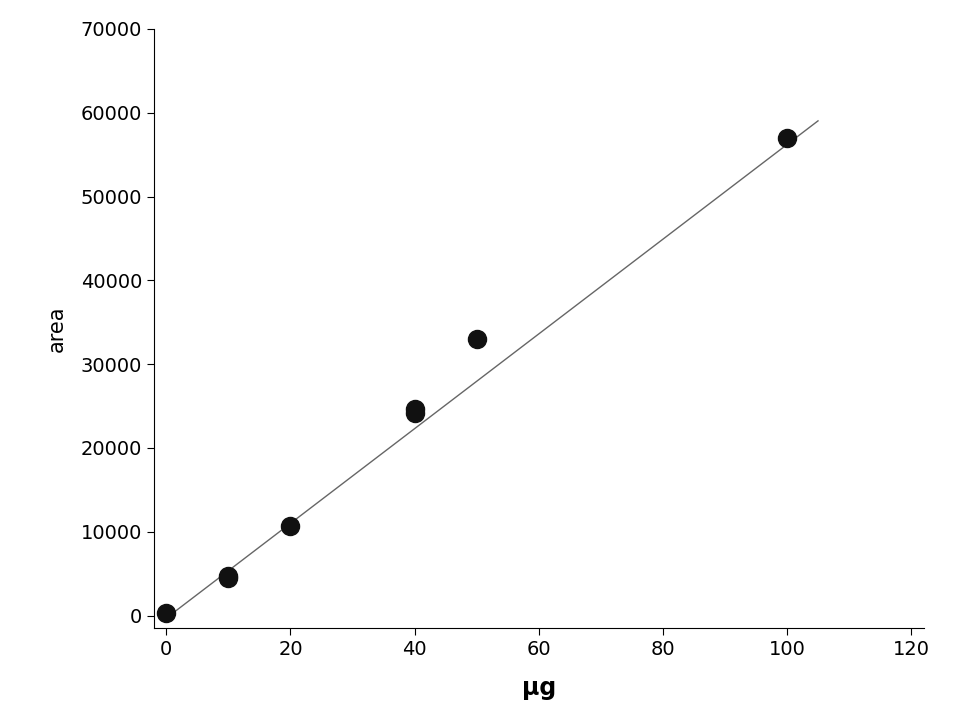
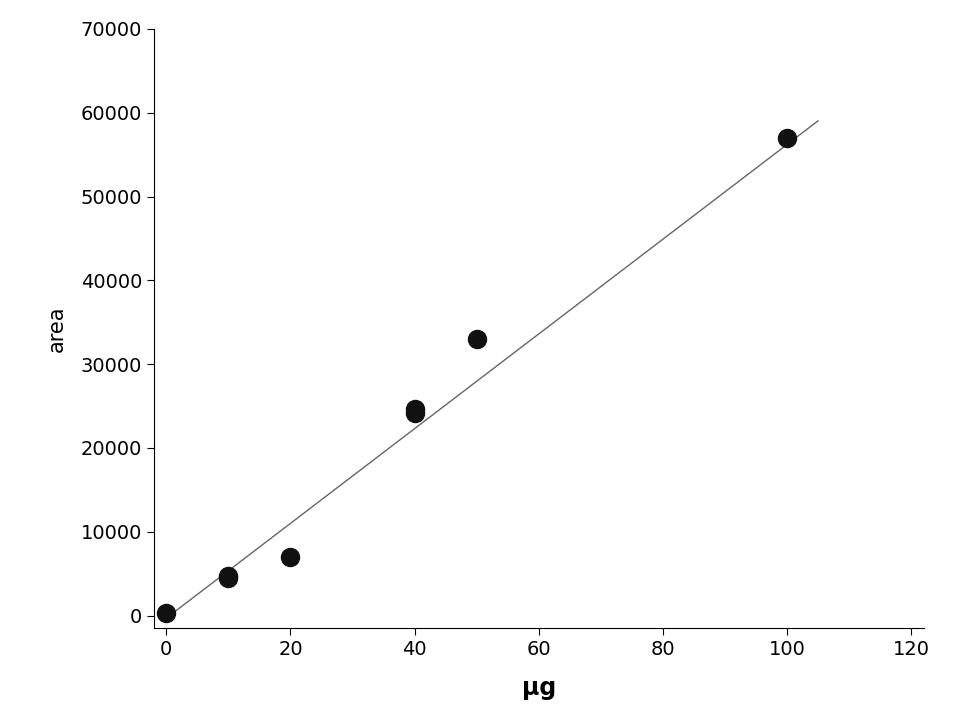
20: 10700 -> 7000
